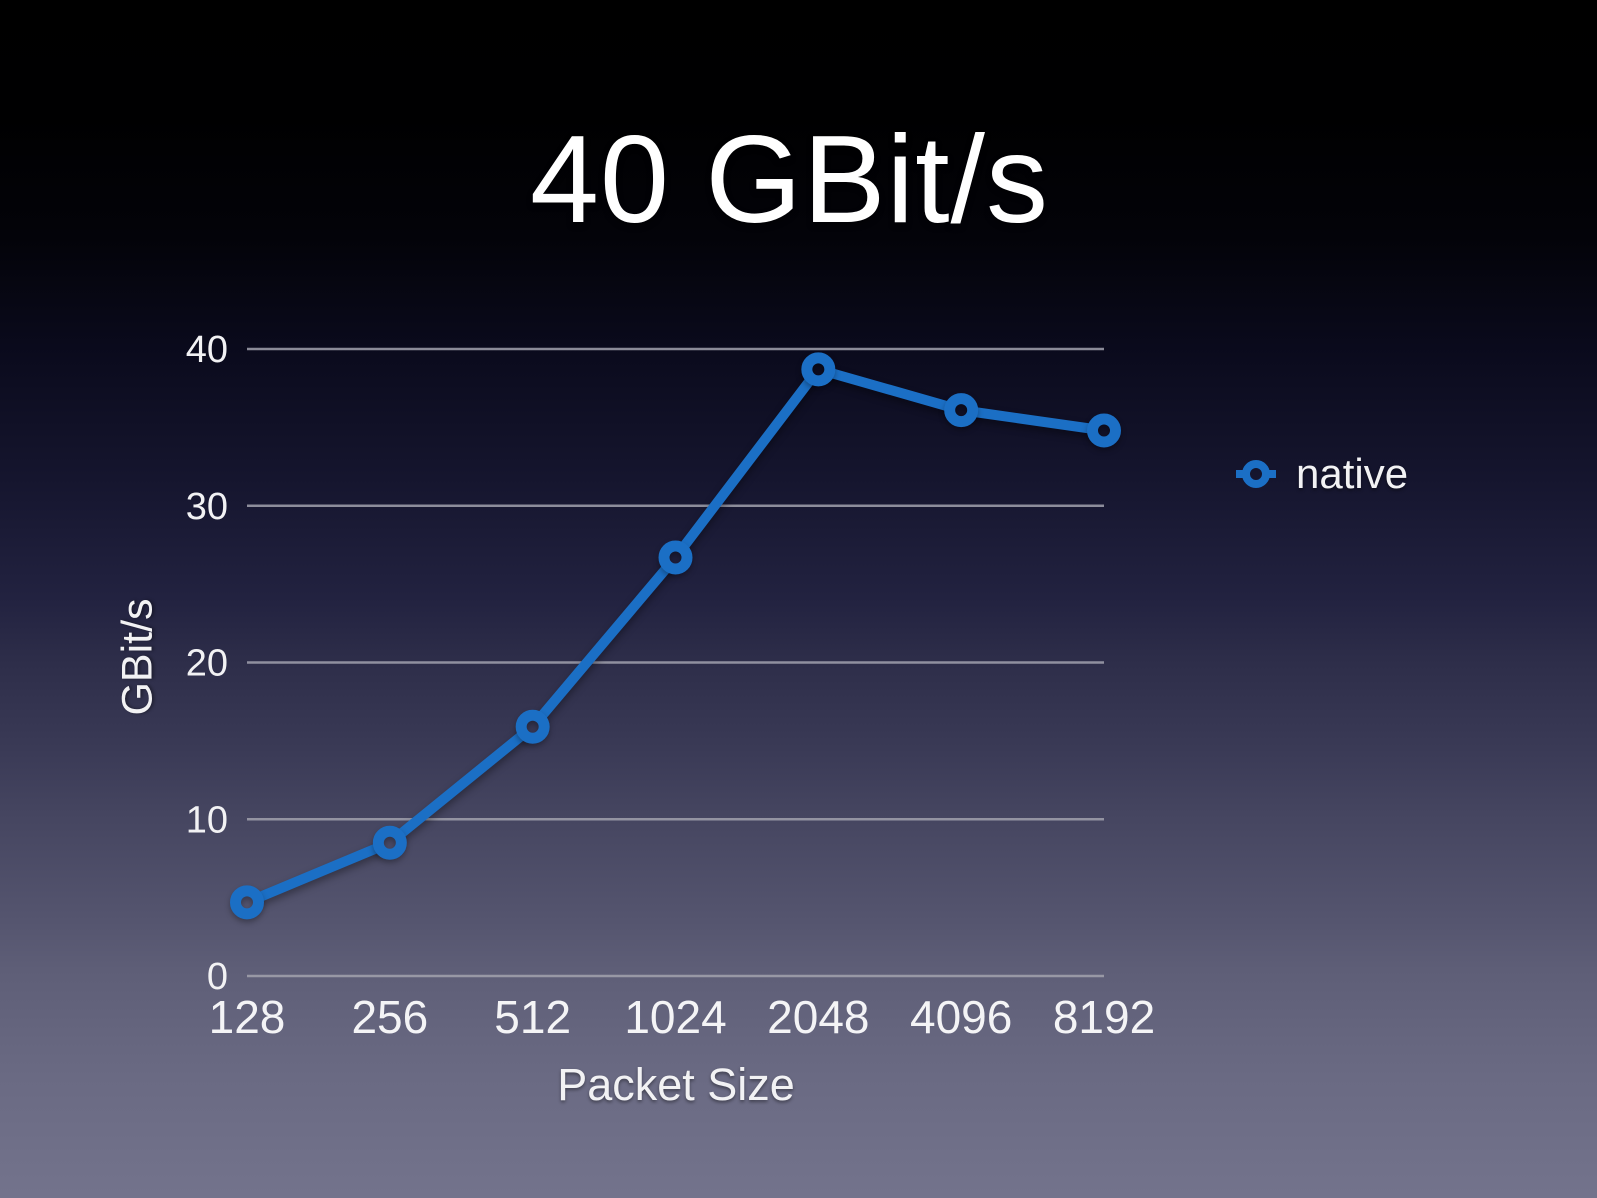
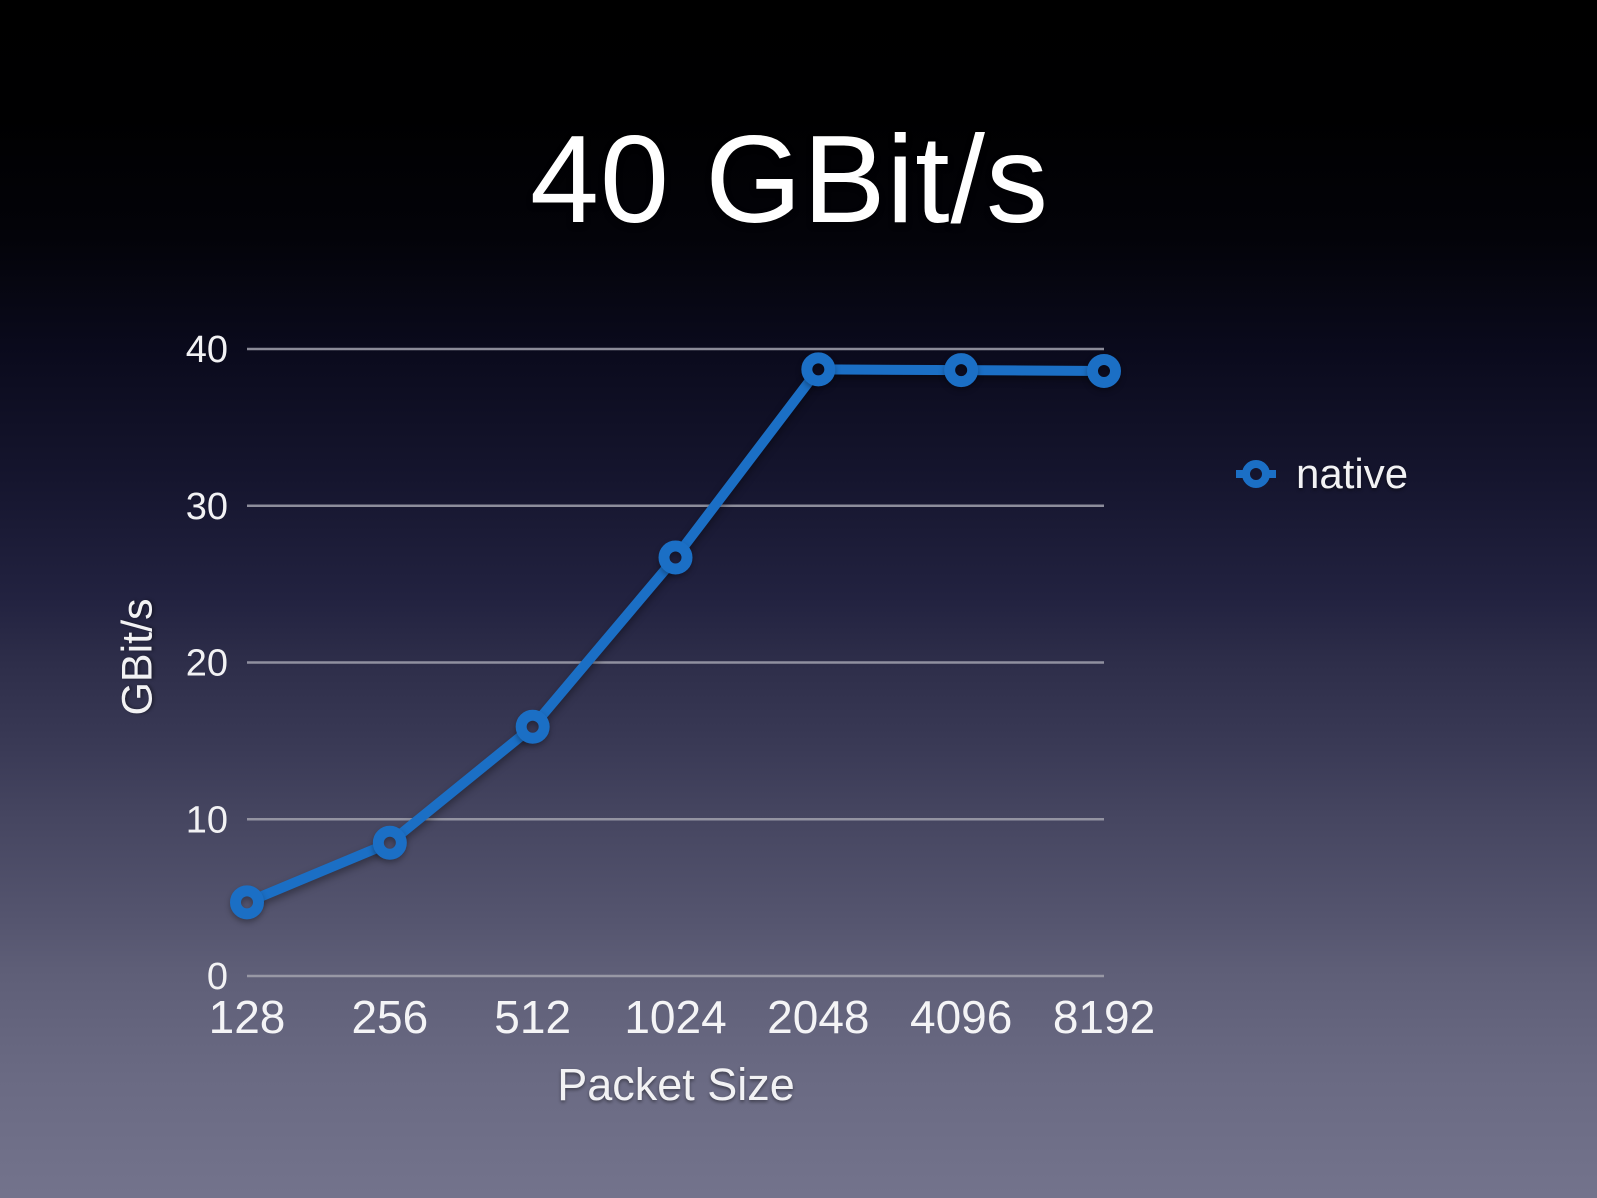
4096: 36.1 -> 38.6
8192: 34.8 -> 38.6
